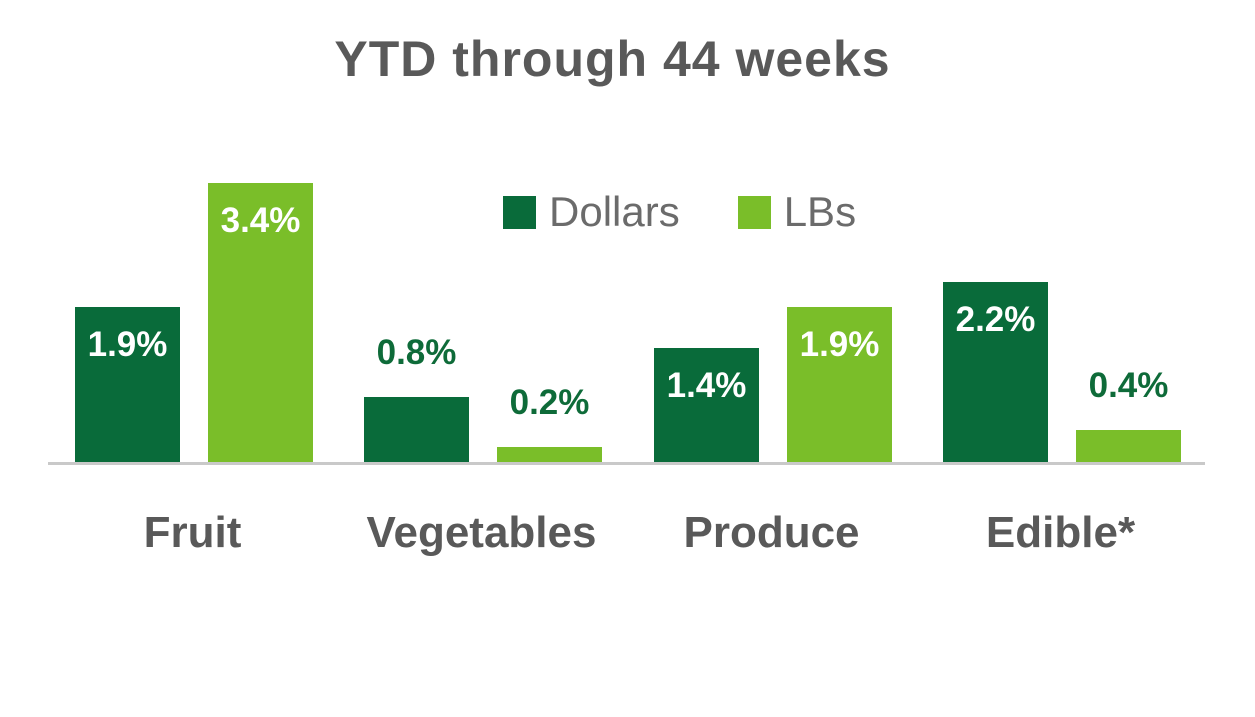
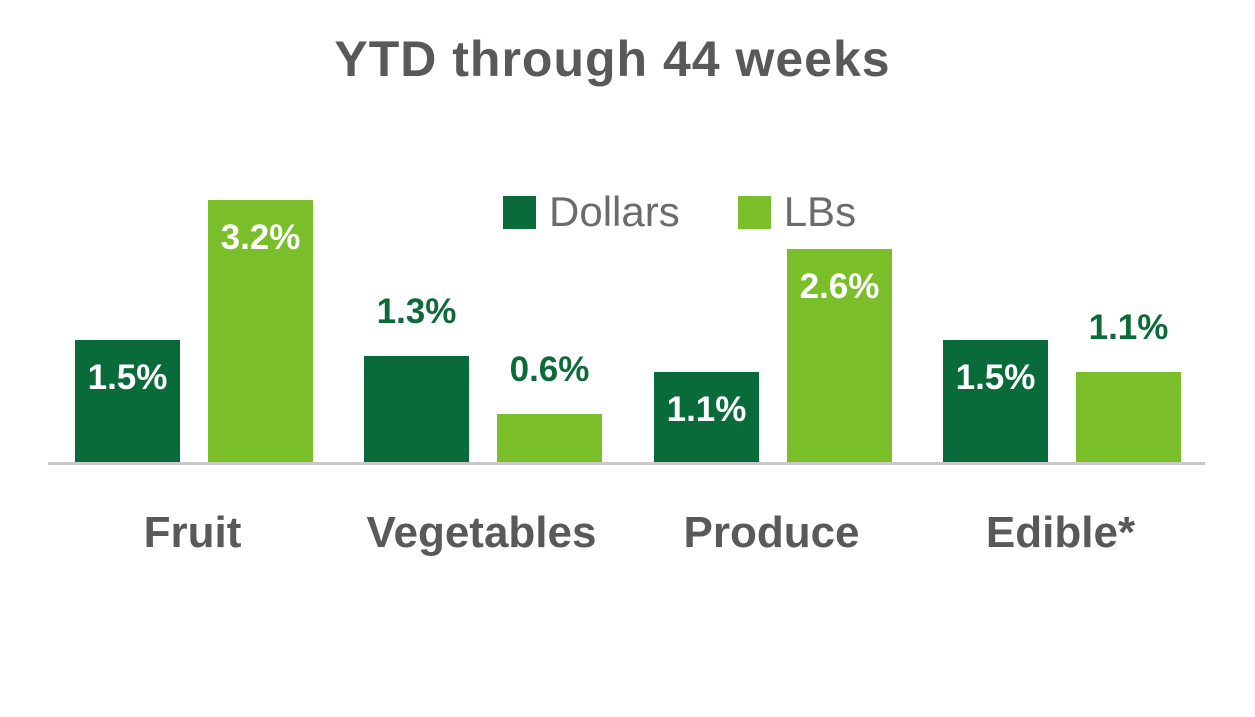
Dollars/Fruit: 1.9% -> 1.5%
LBs/Fruit: 3.4% -> 3.2%
Dollars/Vegetables: 0.8% -> 1.3%
LBs/Vegetables: 0.2% -> 0.6%
Dollars/Produce: 1.4% -> 1.1%
LBs/Produce: 1.9% -> 2.6%
Dollars/Edible*: 2.2% -> 1.5%
LBs/Edible*: 0.4% -> 1.1%
